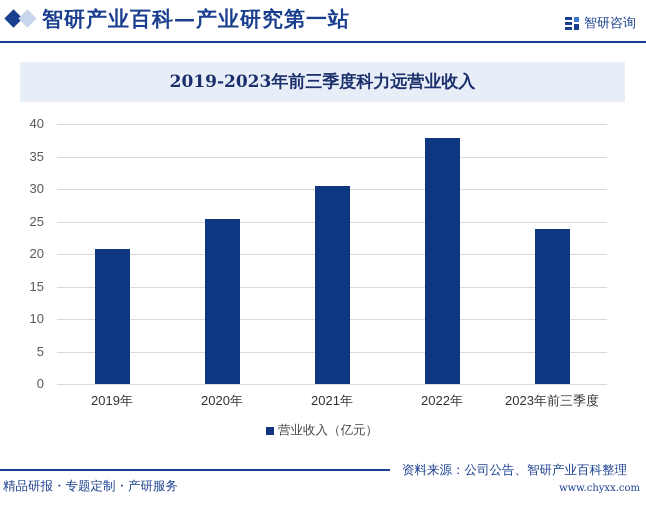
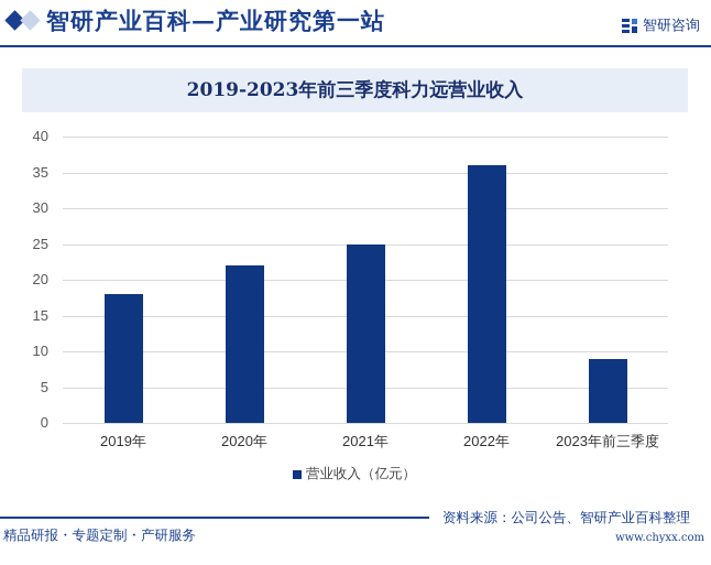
2019年: 21 -> 18
2020年: 25 -> 22
2021年: 30 -> 25
2022年: 38 -> 36
2023年前三季度: 24 -> 9
